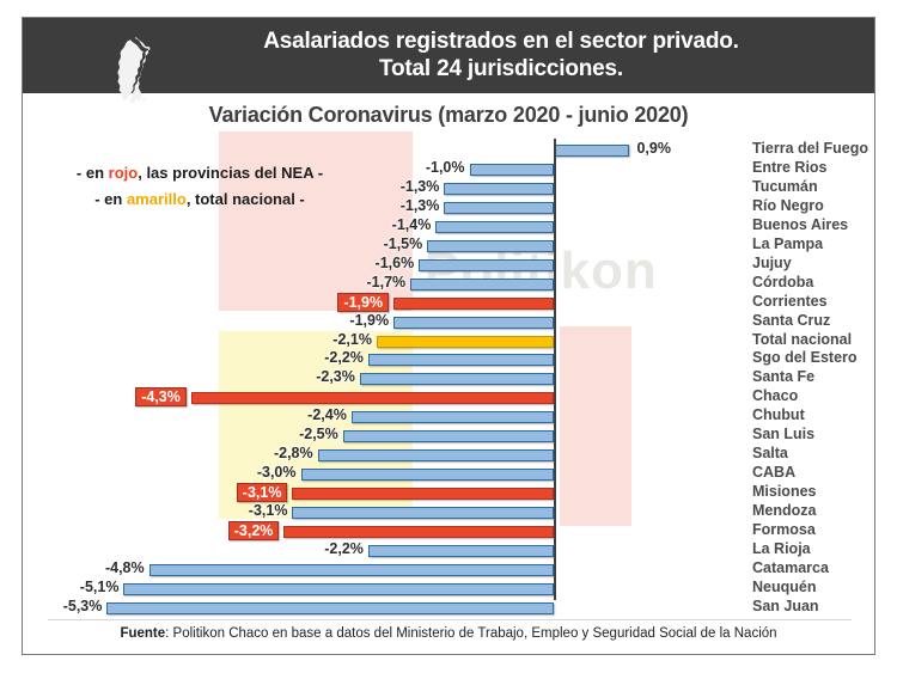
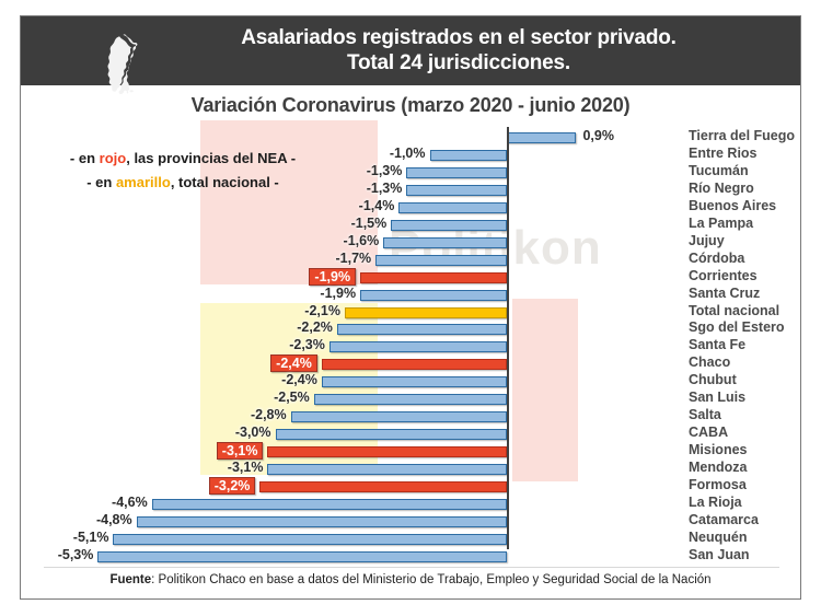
Chaco: -4,3% -> -2,4%
La Rioja: -2,2% -> -4,6%
